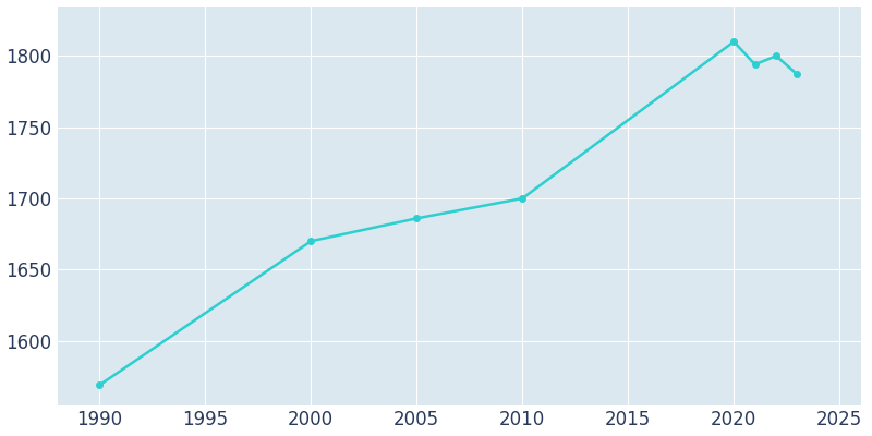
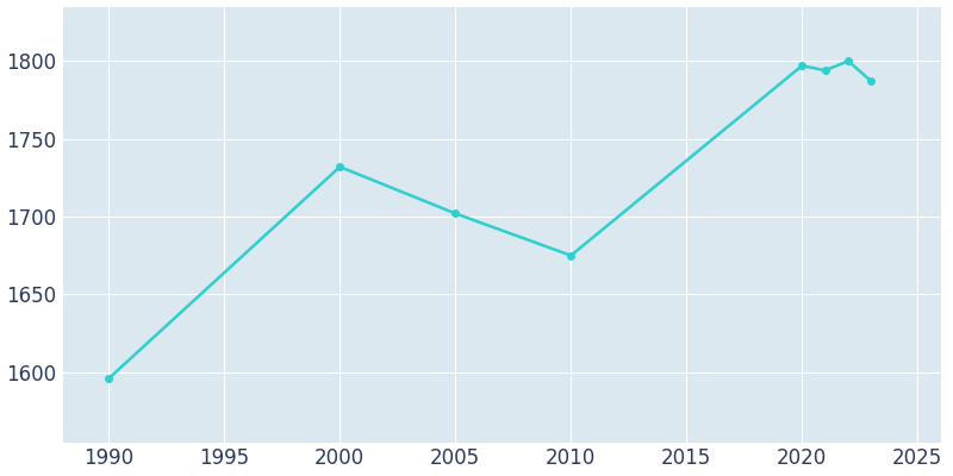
1990: 1569 -> 1596
2000: 1670 -> 1732
2005: 1686 -> 1702
2010: 1700 -> 1675
2020: 1810 -> 1797
